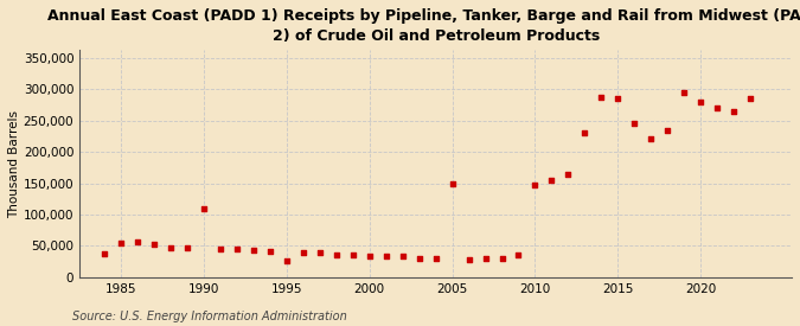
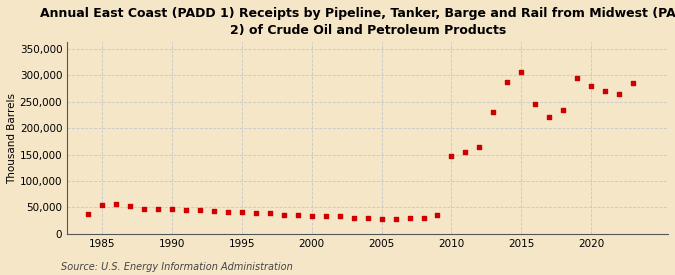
1990: 110,000 -> 47,000
1995: 26,000 -> 41,000
2005: 150,000 -> 29,000
2015: 286,000 -> 305,000
